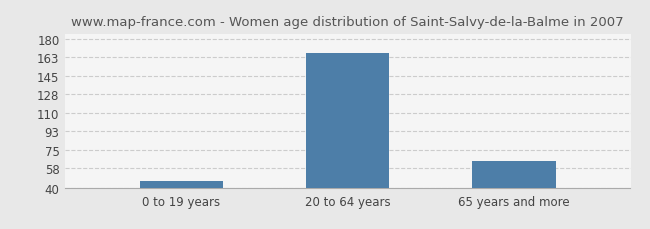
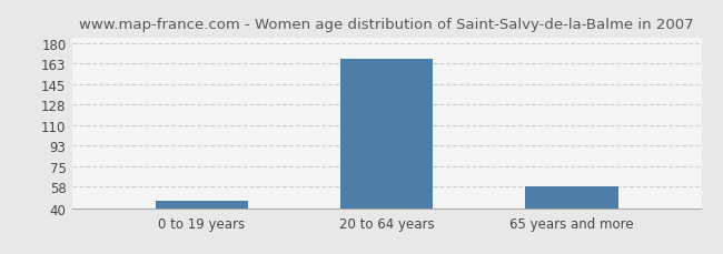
65 years and more: 65 -> 58
